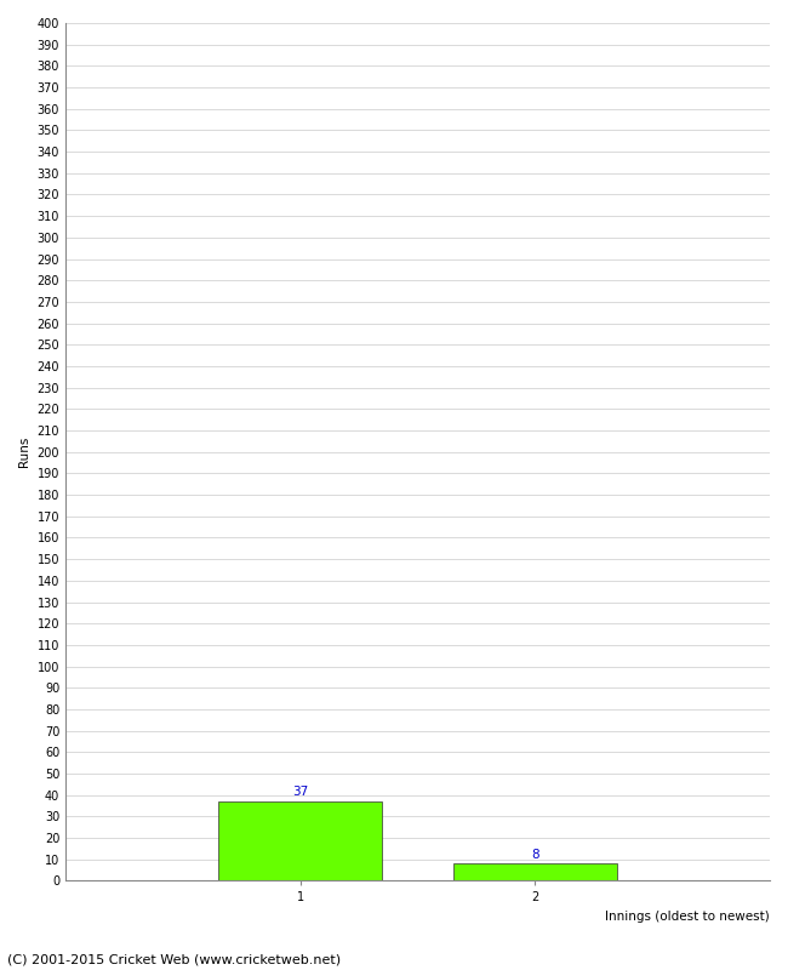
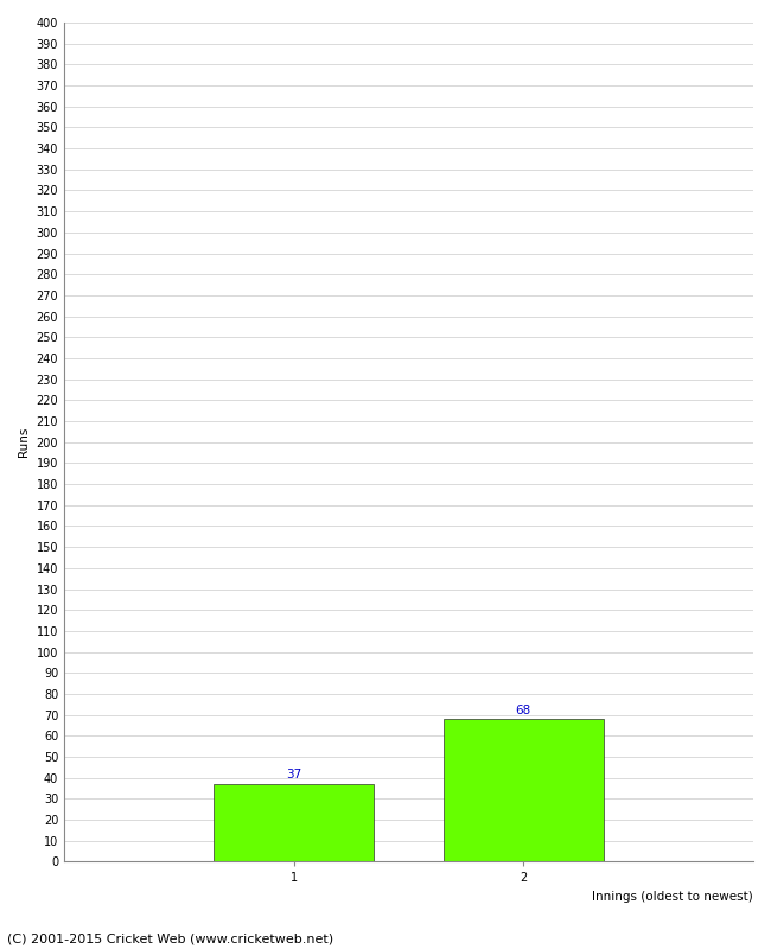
2: 8 -> 68
